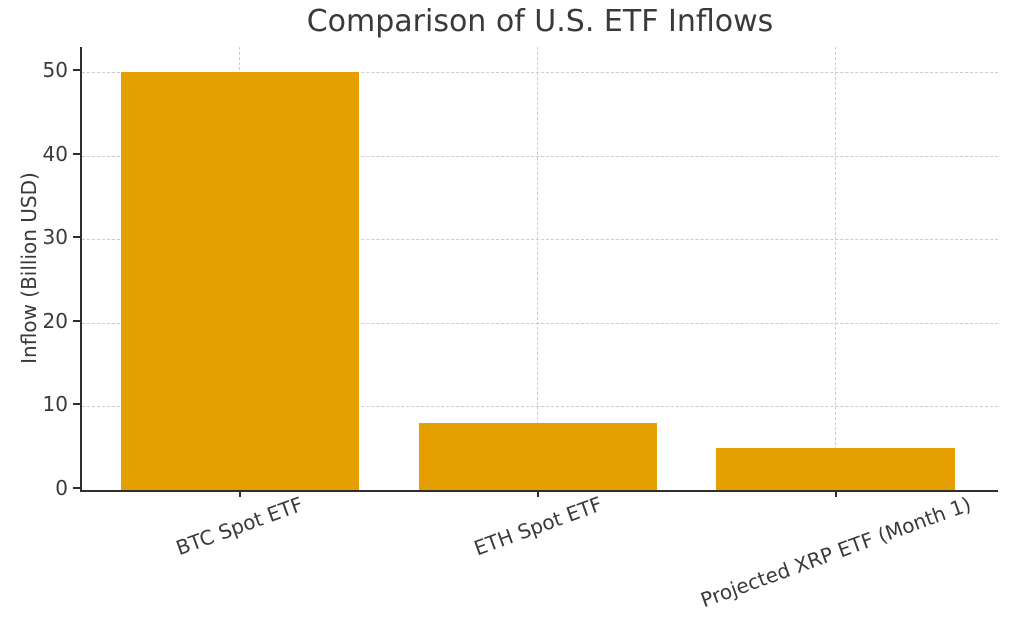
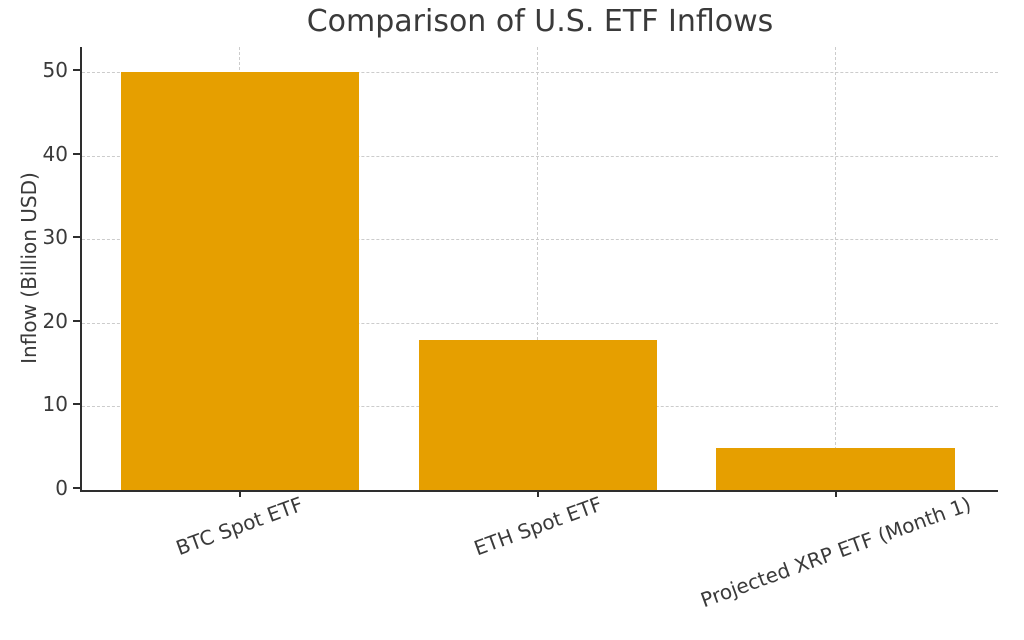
ETH Spot ETF: 8 -> 18
